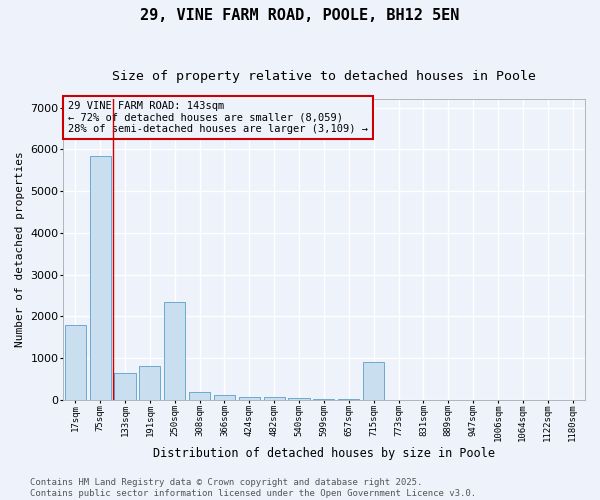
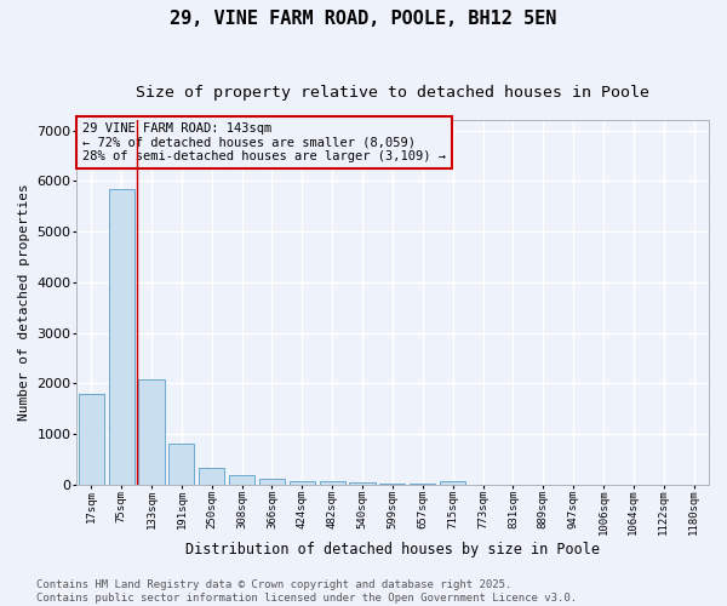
133sqm: 650 -> 2070
250sqm: 2350 -> 320
715sqm: 900 -> 60
